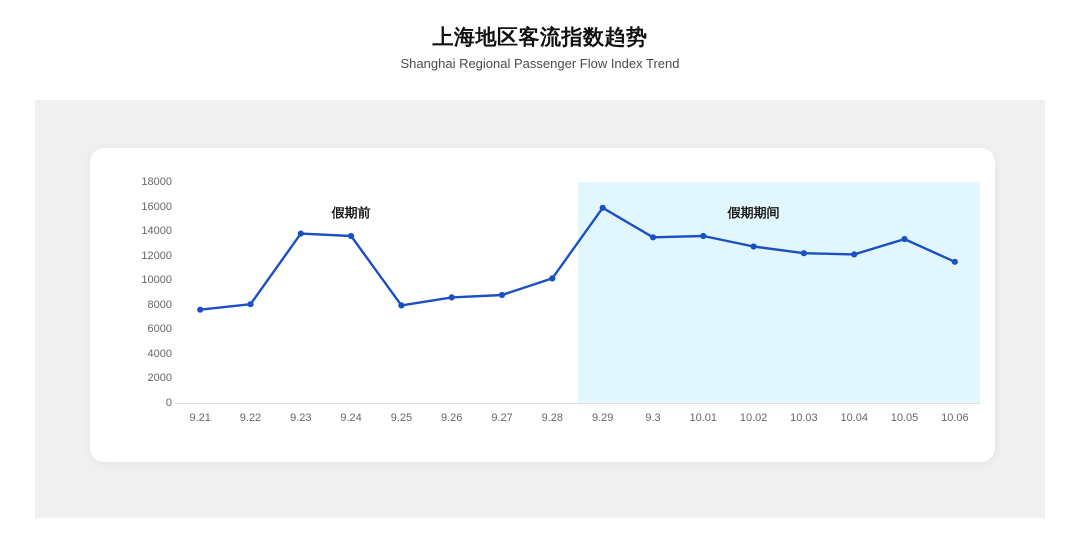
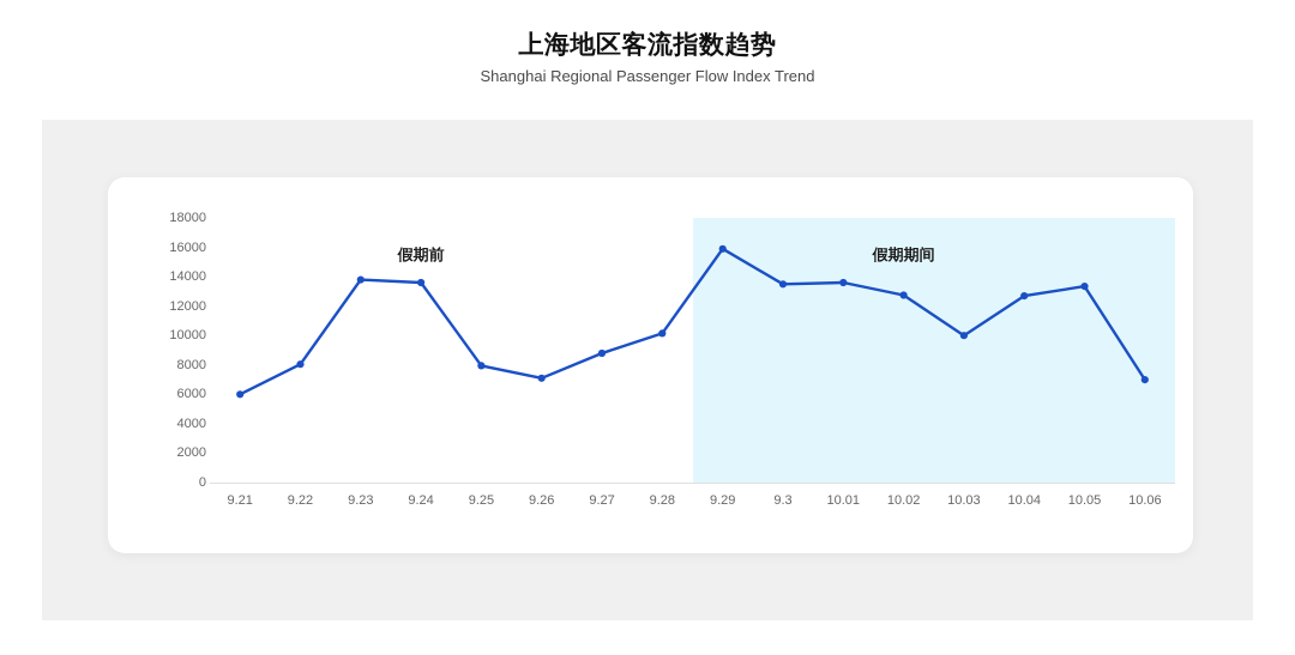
9.21: 7600 -> 6000
9.26: 8600 -> 7100
10.03: 12200 -> 10000
10.04: 12100 -> 12700
10.06: 11500 -> 7000
